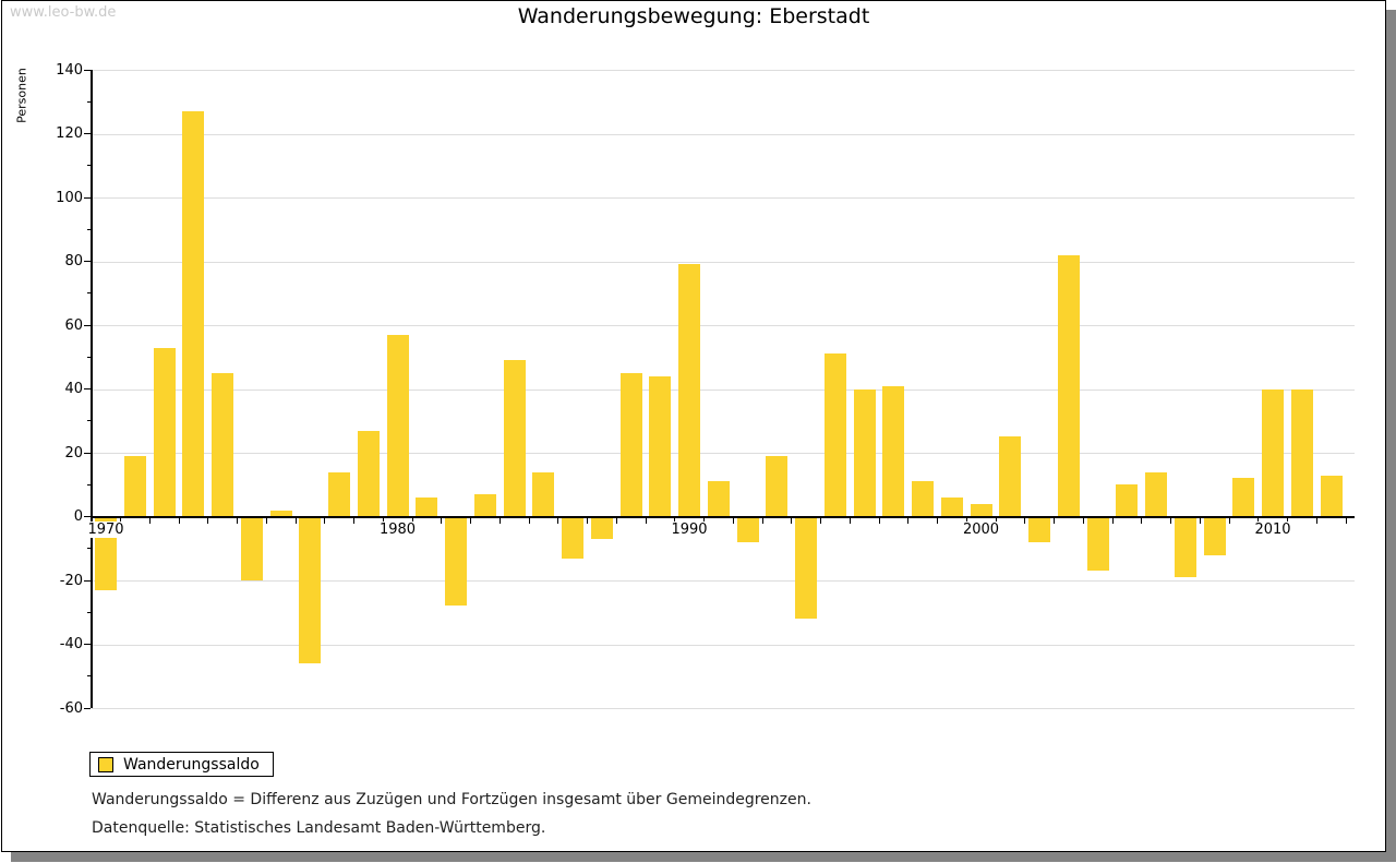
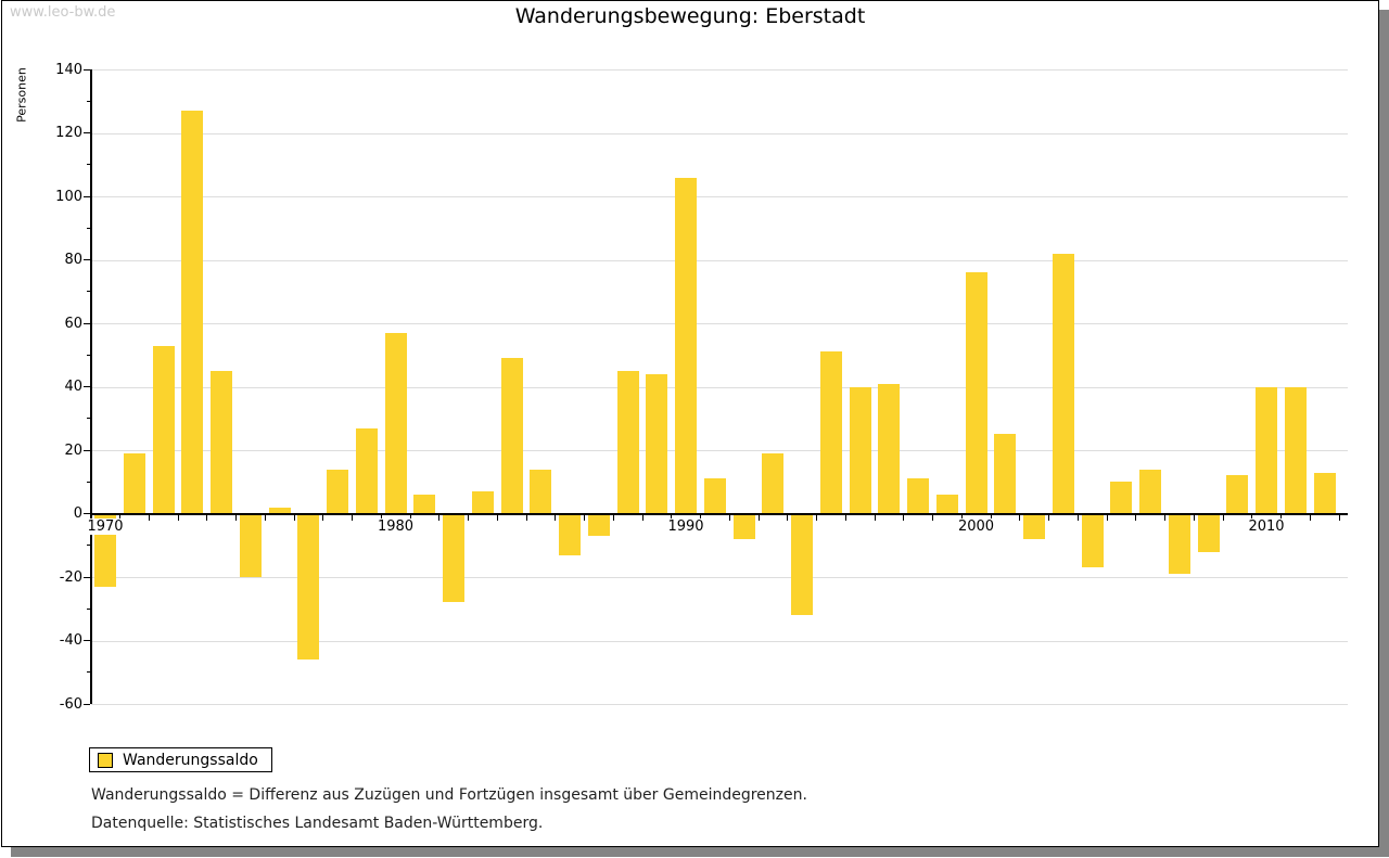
1990: 79 -> 106
2000: 4 -> 76
